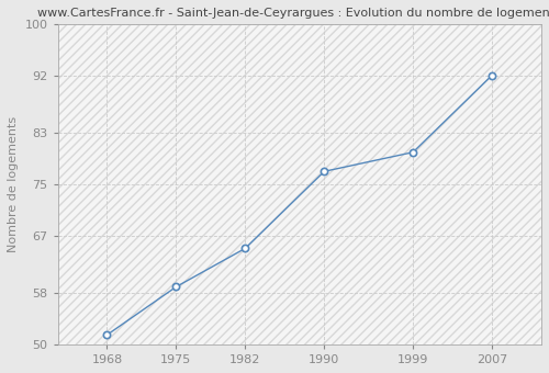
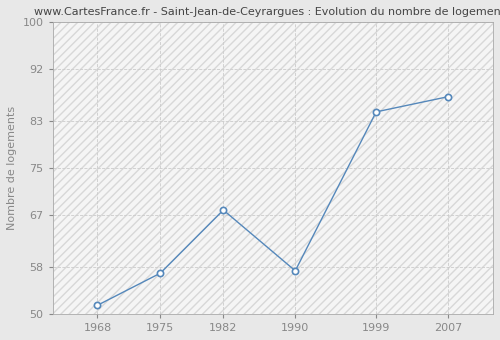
1975: 59.0 -> 57.0
1982: 65.0 -> 67.8
1990: 77.0 -> 57.4
1999: 80.0 -> 84.6
2007: 92.0 -> 87.2
